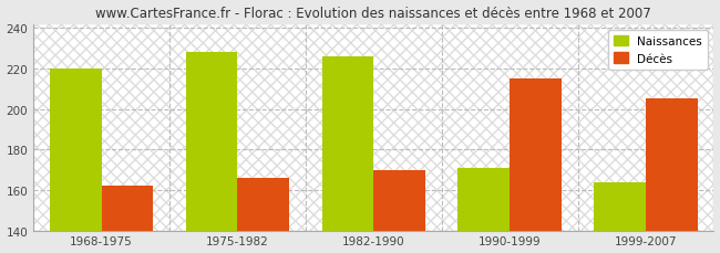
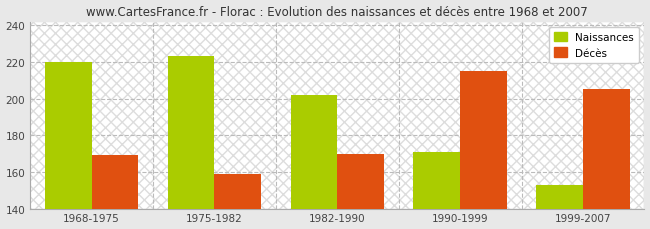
Décès/1968-1975: 162 -> 169
Naissances/1975-1982: 228 -> 223
Décès/1975-1982: 166 -> 159
Naissances/1982-1990: 226 -> 202
Naissances/1999-2007: 164 -> 153
